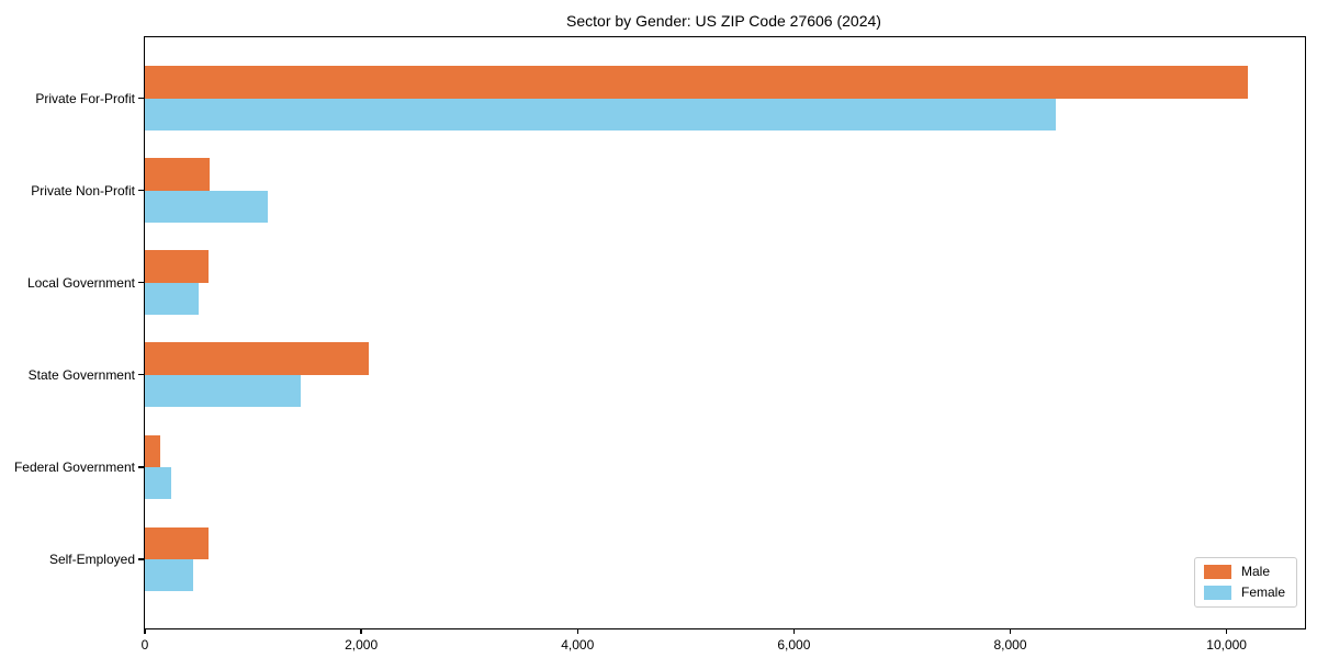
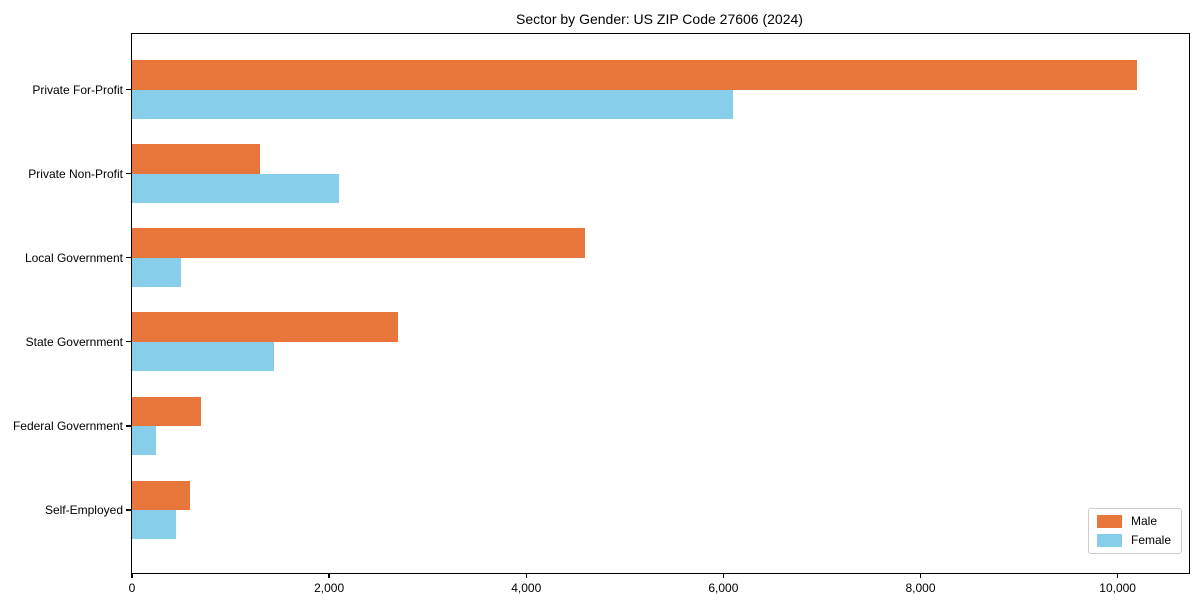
Female/Private For-Profit: 8400 -> 6100
Male/Private Non-Profit: 600 -> 1300
Female/Private Non-Profit: 1100 -> 2100
Male/Local Government: 600 -> 4600
Male/State Government: 2100 -> 2700
Male/Federal Government: 100 -> 700
